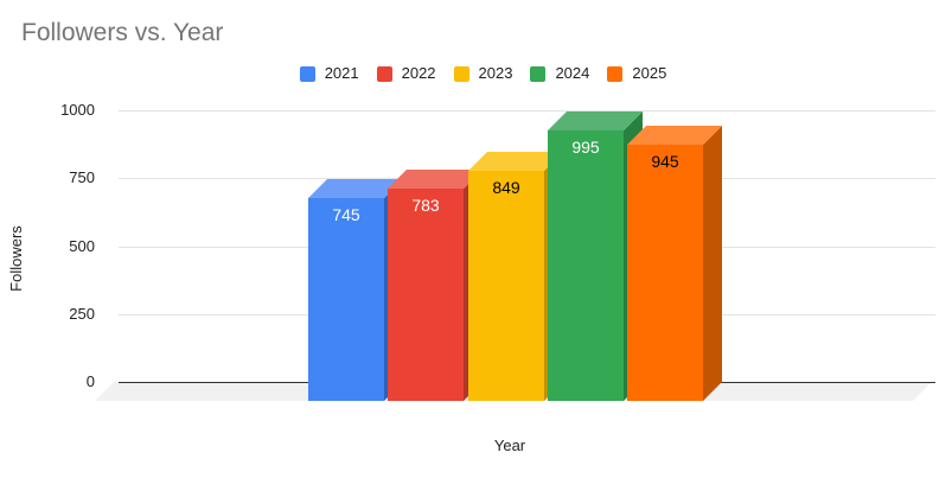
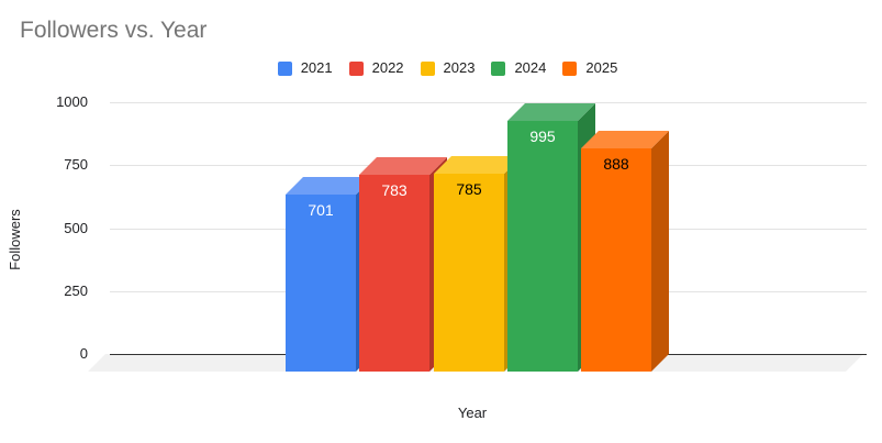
2021: 745 -> 701
2023: 849 -> 785
2025: 945 -> 888
